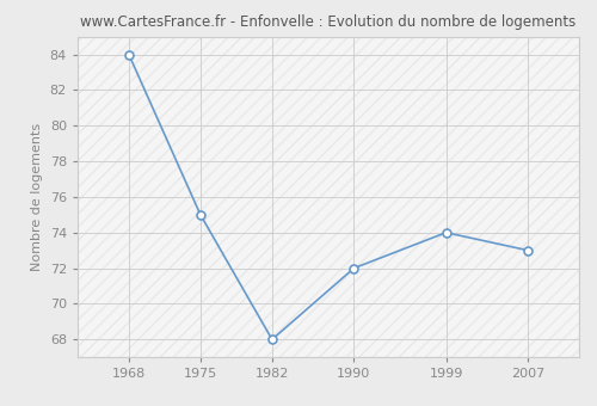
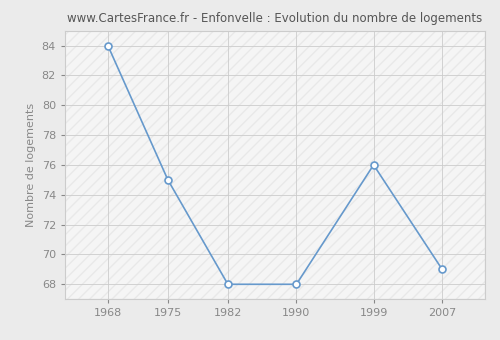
1990: 72 -> 68
1999: 74 -> 76
2007: 73 -> 69
